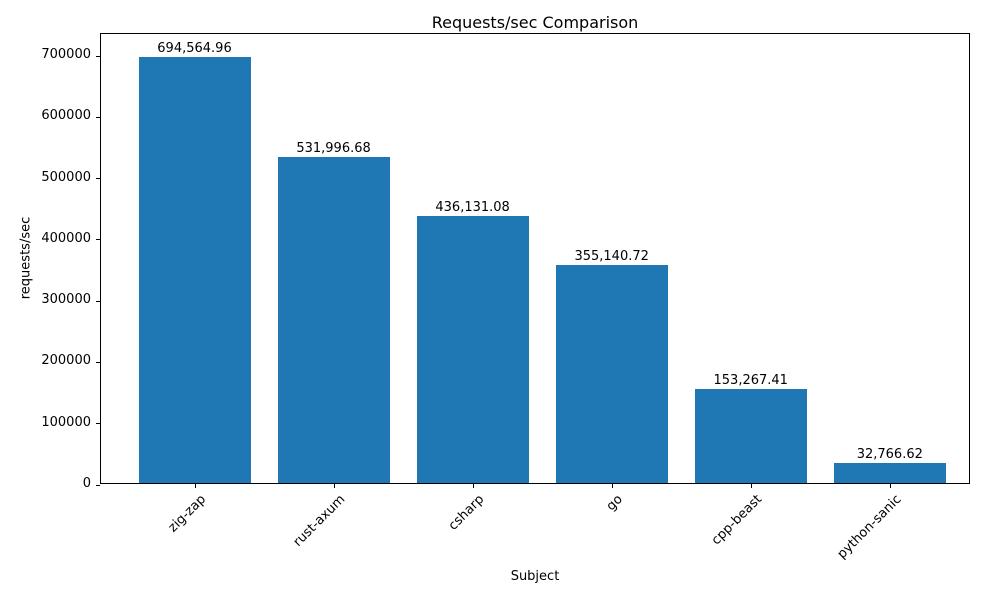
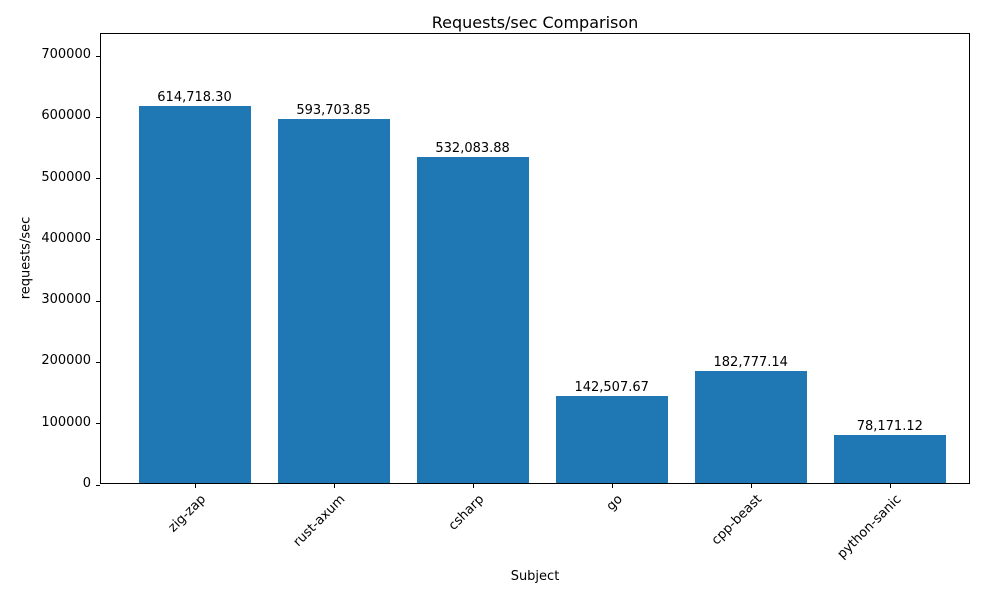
zig-zap: 694,564.96 -> 614,718.30
rust-axum: 531,996.68 -> 593,703.85
csharp: 436,131.08 -> 532,083.88
go: 355,140.72 -> 142,507.67
cpp-beast: 153,267.41 -> 182,777.14
python-sanic: 32,766.62 -> 78,171.12
